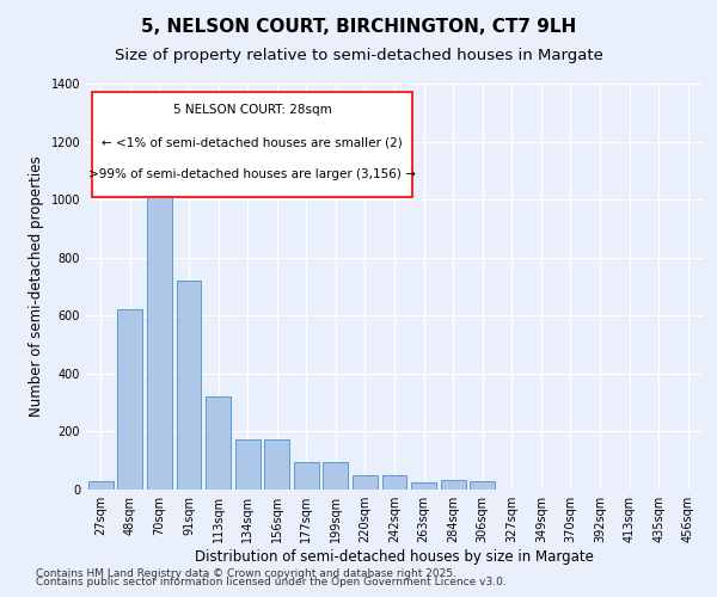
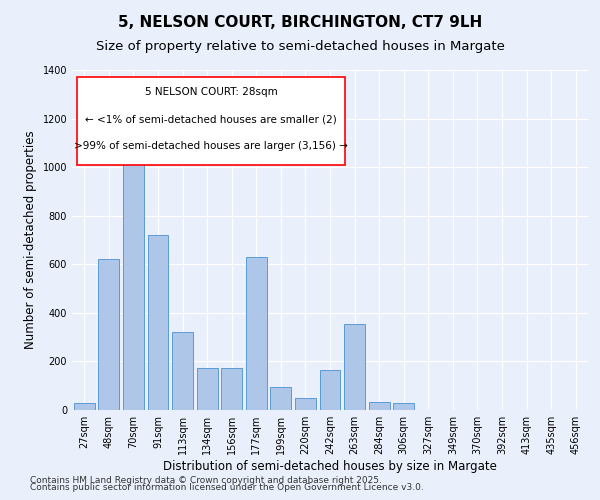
177sqm: 95 -> 630
242sqm: 50 -> 165
263sqm: 25 -> 355
